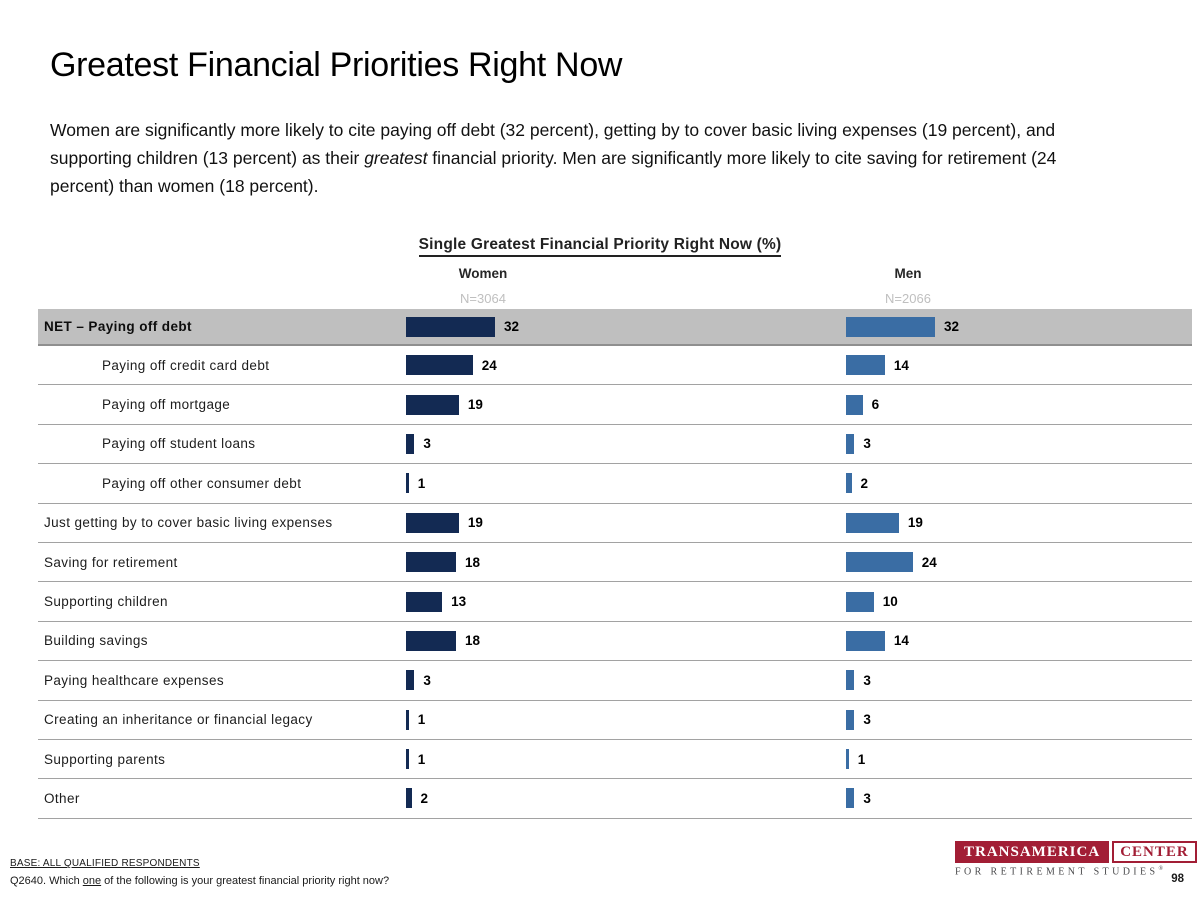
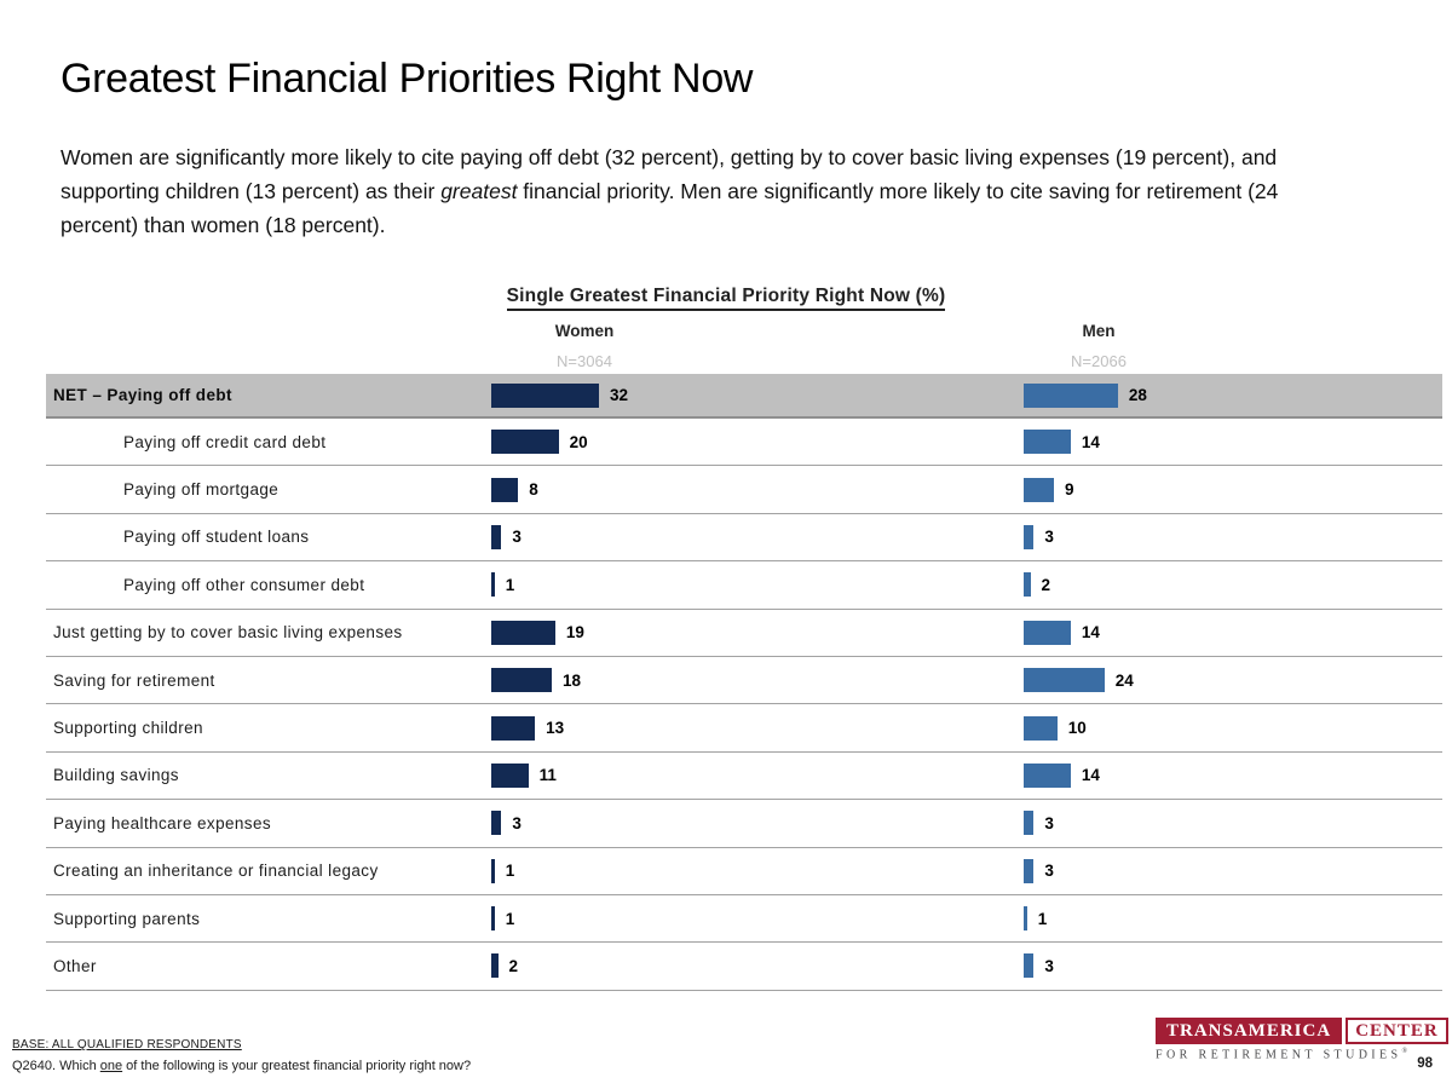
Men/NET – Paying off debt: 32 -> 28
Women/Paying off credit card debt: 24 -> 20
Women/Paying off mortgage: 19 -> 8
Men/Paying off mortgage: 6 -> 9
Men/Just getting by to cover basic living expenses: 19 -> 14
Women/Building savings: 18 -> 11
